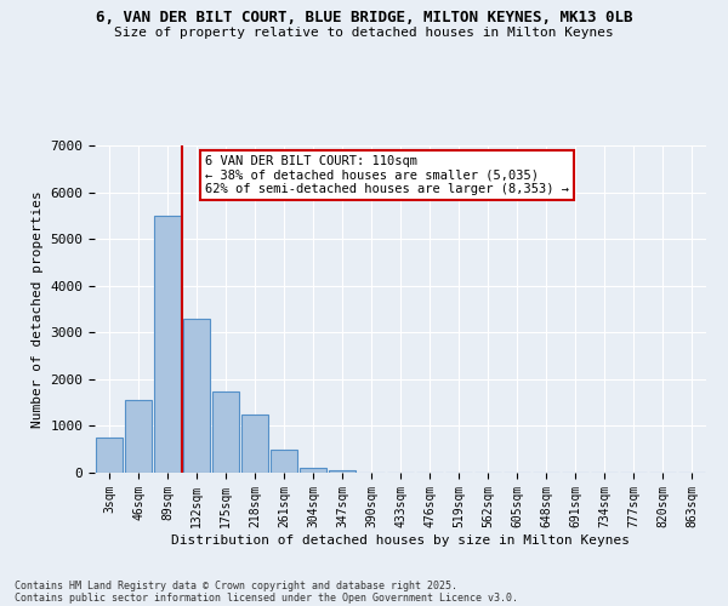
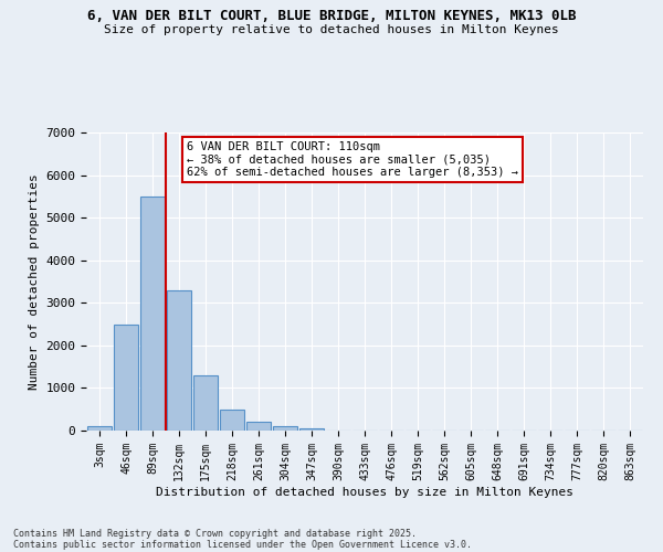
3sqm: 750 -> 100
46sqm: 1550 -> 2500
175sqm: 1750 -> 1300
218sqm: 1250 -> 500
261sqm: 500 -> 220
